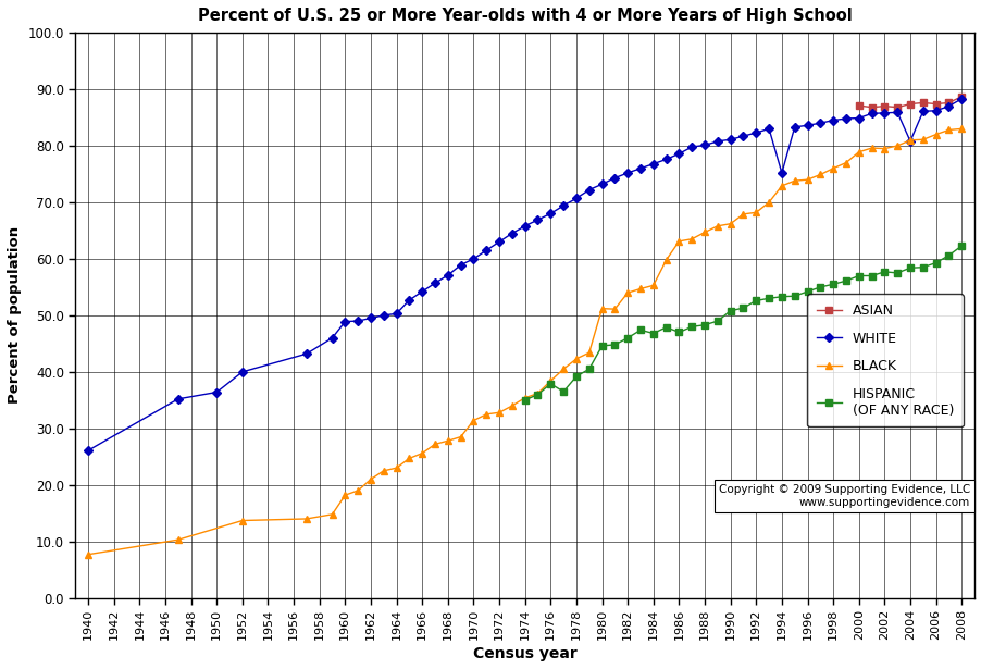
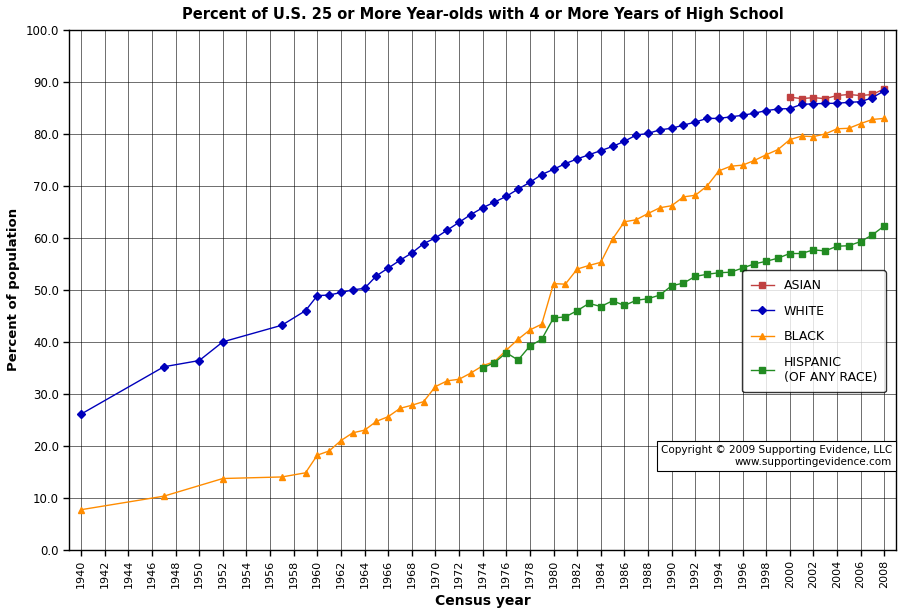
WHITE/1994: 75.2 -> 83.0
WHITE/2004: 80.8 -> 85.9
